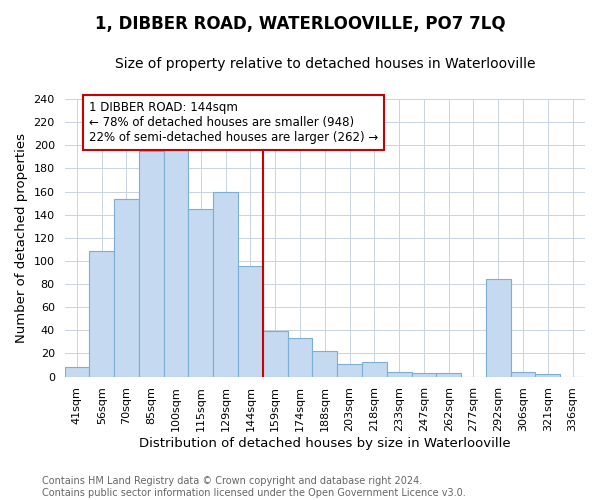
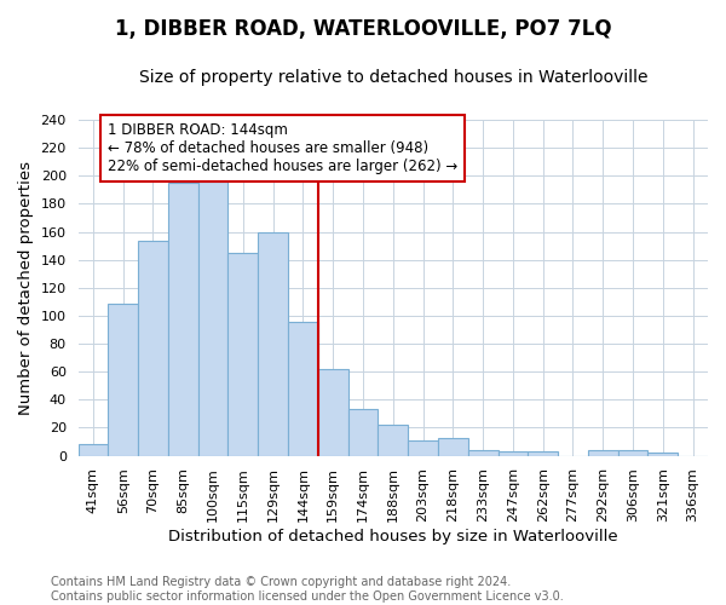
159sqm: 39 -> 62
292sqm: 84 -> 4
